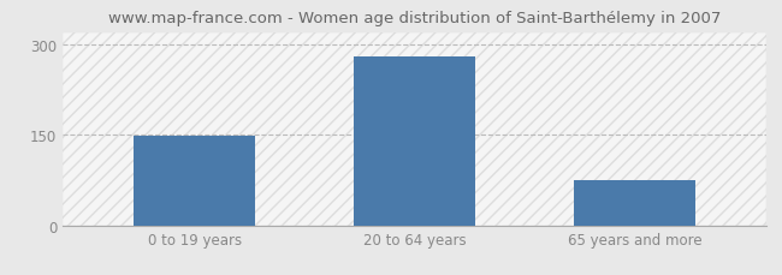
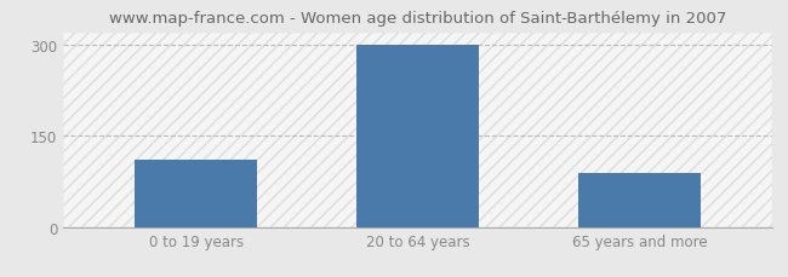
0 to 19 years: 148 -> 110
20 to 64 years: 280 -> 300
65 years and more: 75 -> 88
